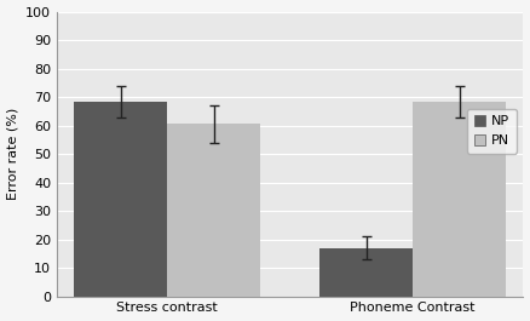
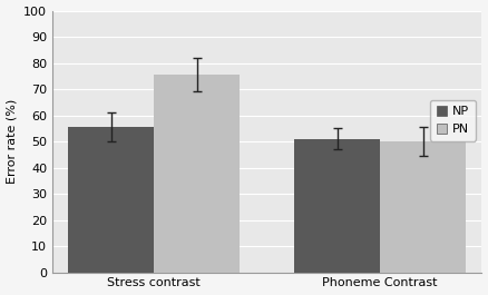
NP/Stress contrast: 68.5 -> 55.5
PN/Stress contrast: 60.5 -> 75.5
NP/Phoneme Contrast: 17.0 -> 51.0
PN/Phoneme Contrast: 68.5 -> 50.0
